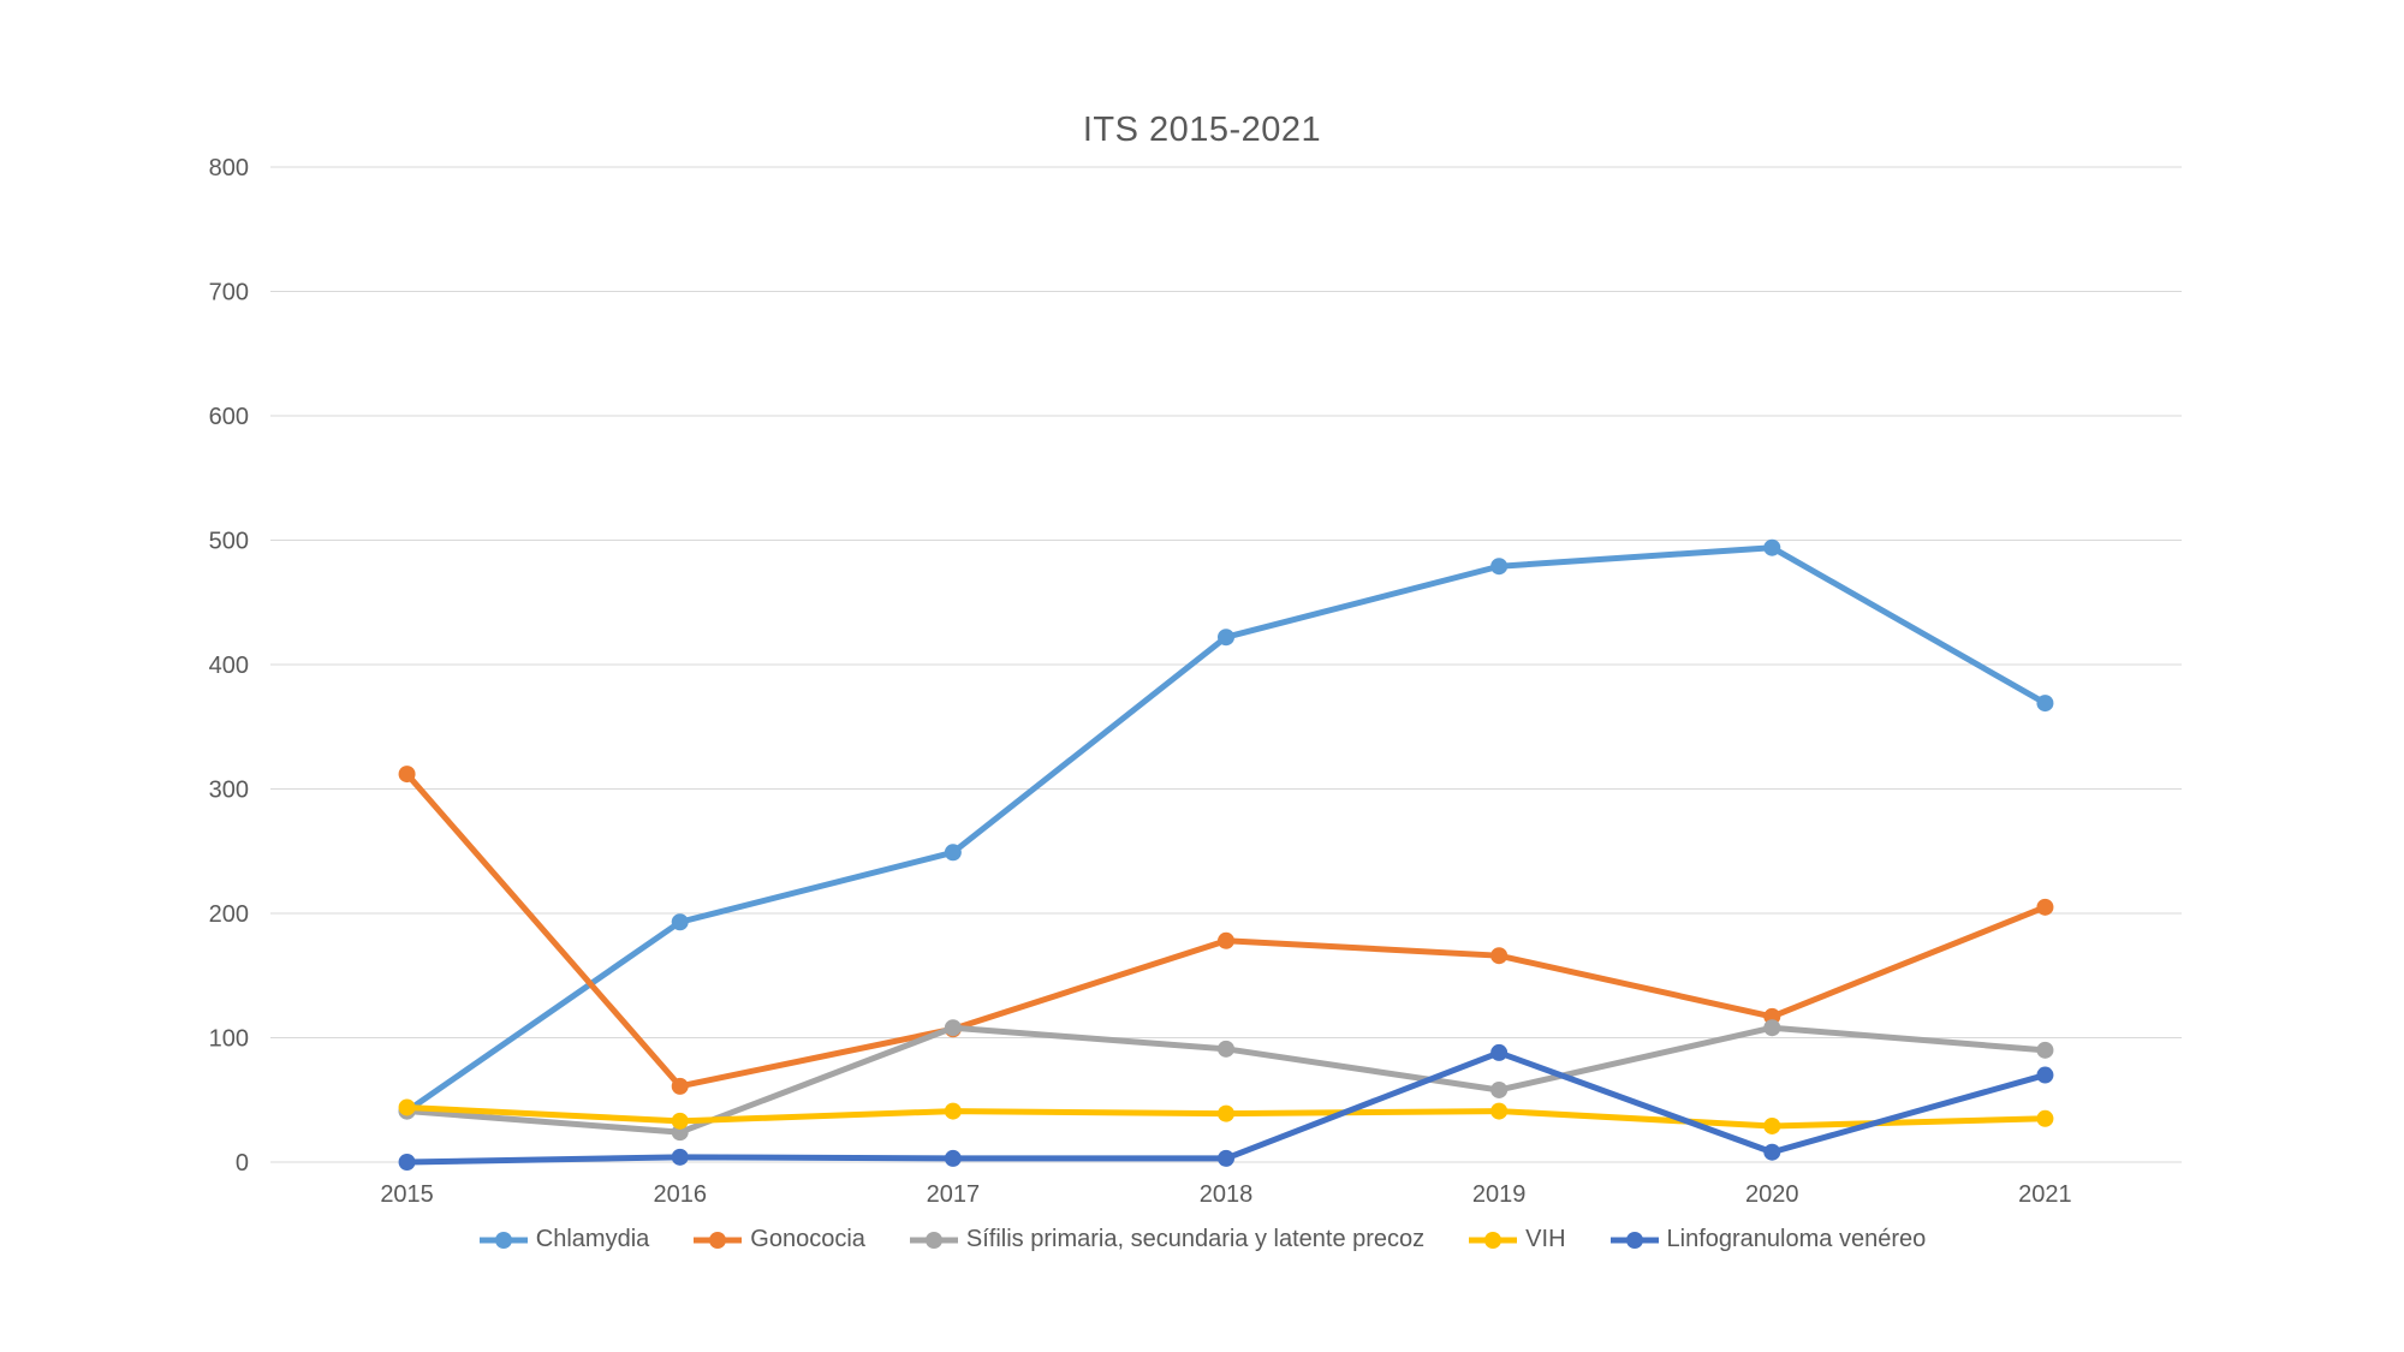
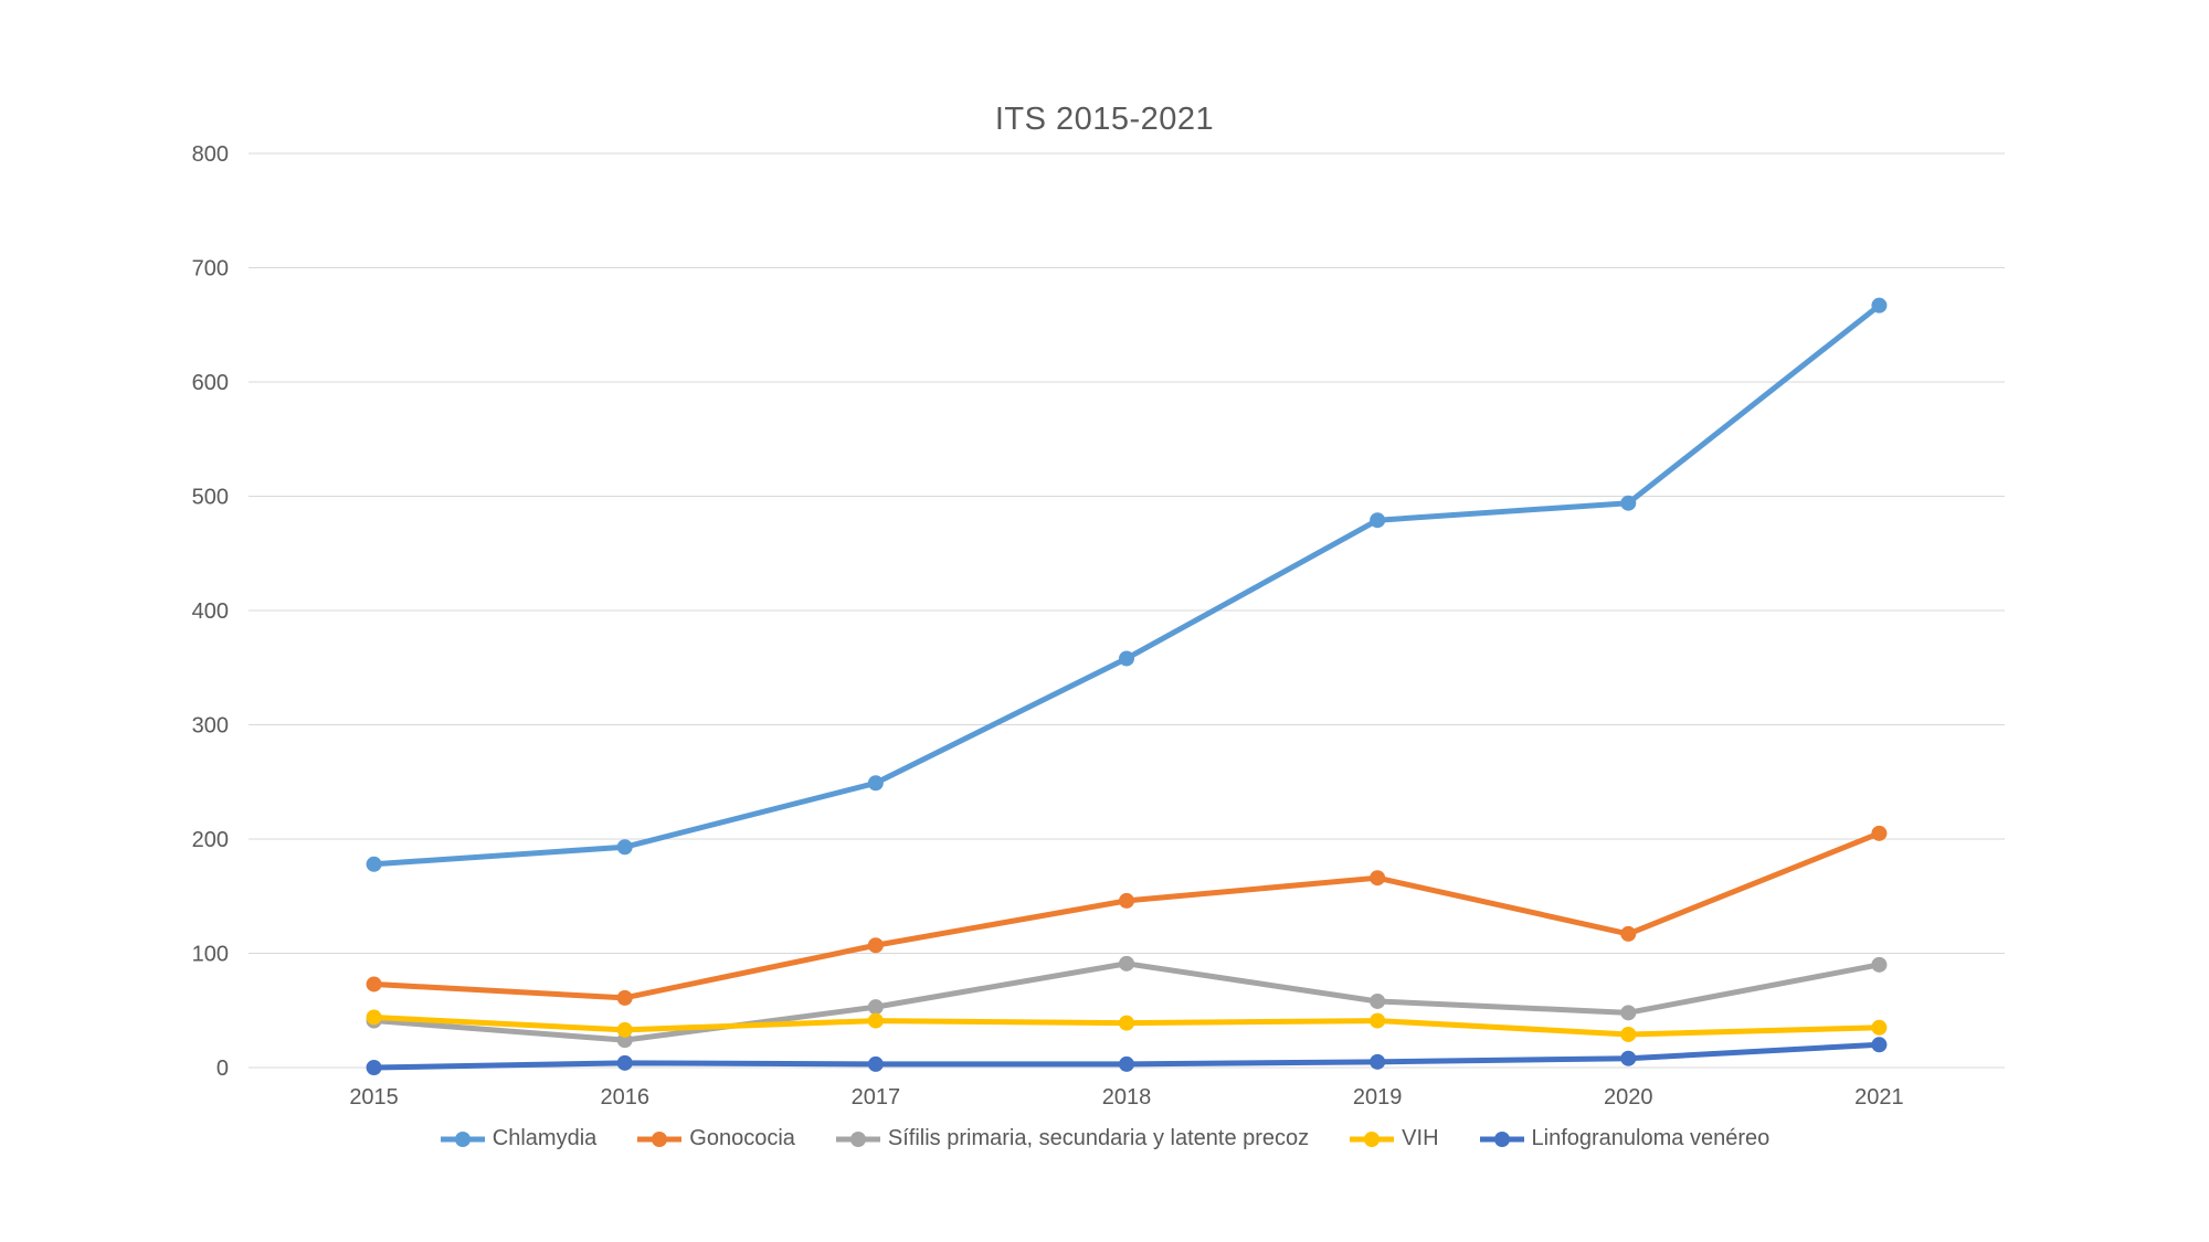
Chlamydia/2015: 41 -> 178
Gonococia/2015: 312 -> 73
Sífilis primaria, secundaria y latente precoz/2017: 108 -> 53
Chlamydia/2018: 422 -> 358
Gonococia/2018: 178 -> 146
Linfogranuloma venéreo/2019: 88 -> 5
Sífilis primaria, secundaria y latente precoz/2020: 108 -> 48
Chlamydia/2021: 369 -> 667
Linfogranuloma venéreo/2021: 70 -> 20
